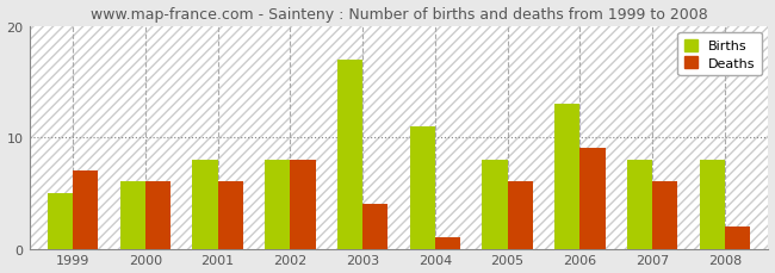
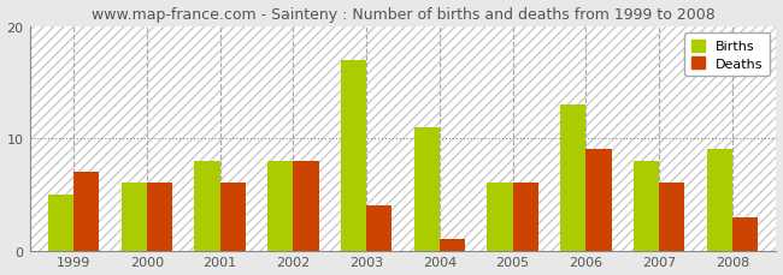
Births/2005: 8 -> 6
Births/2008: 8 -> 9
Deaths/2008: 2 -> 3
